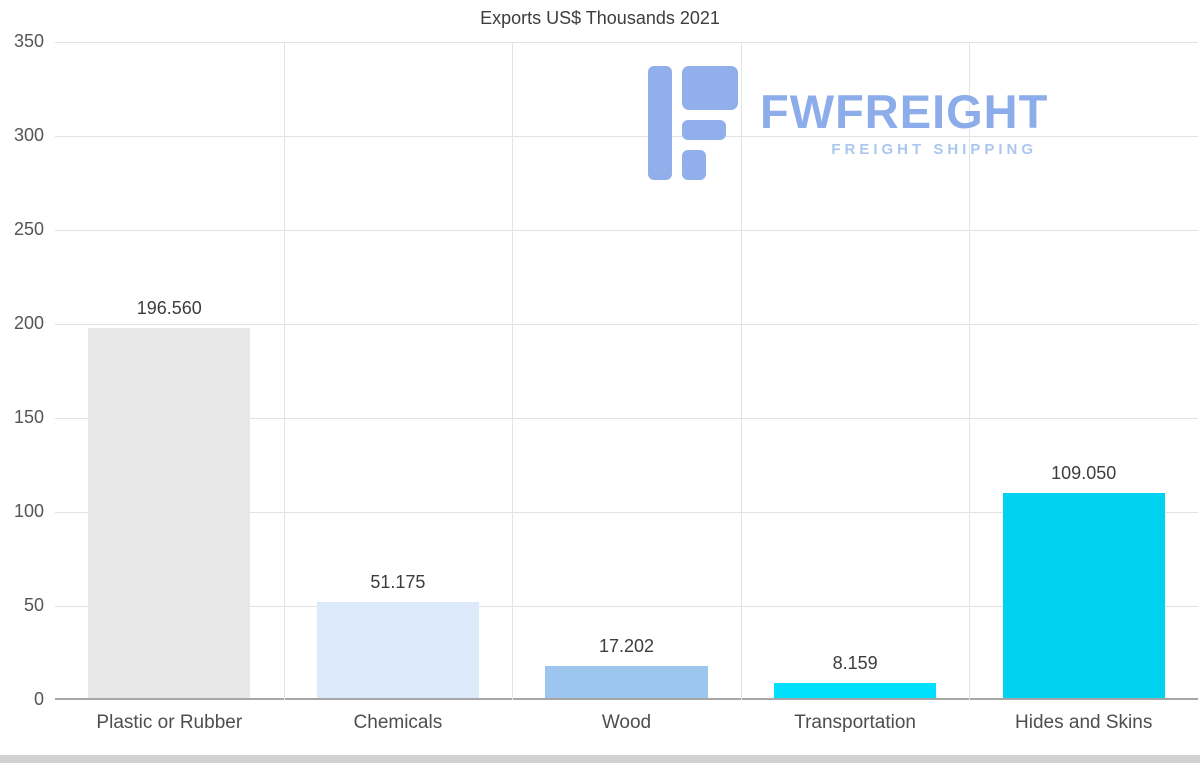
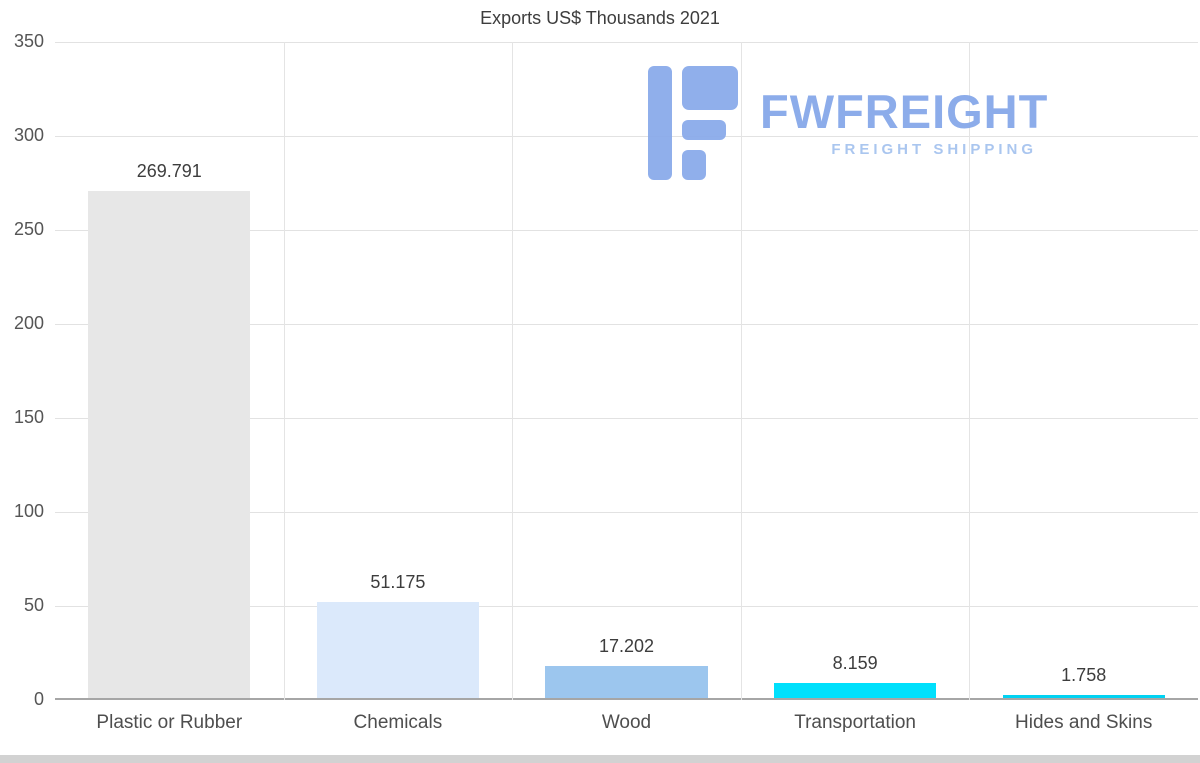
Plastic or Rubber: 196.560 -> 269.791
Hides and Skins: 109.050 -> 1.758
